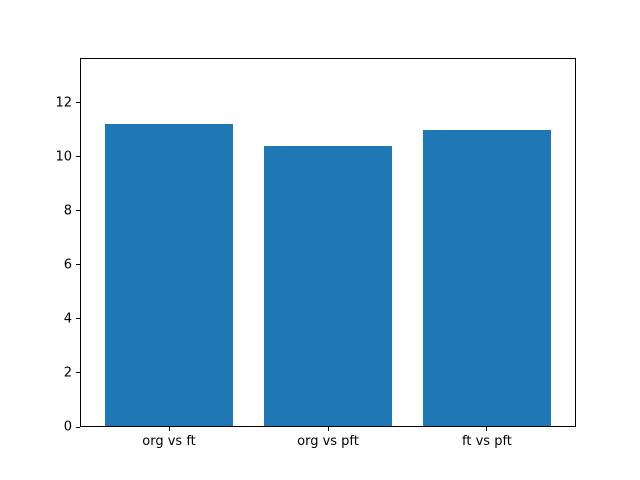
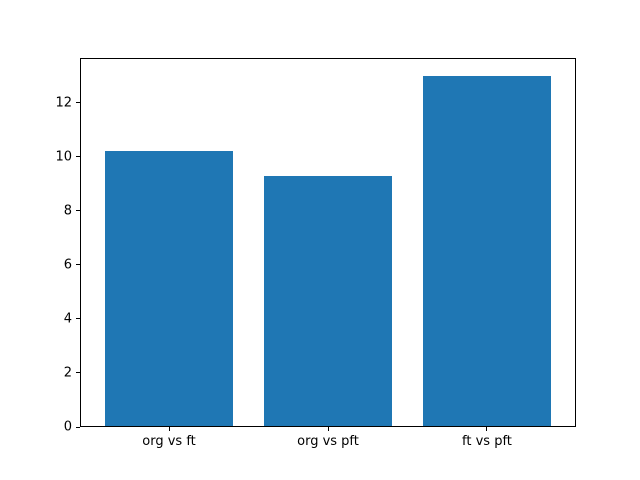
org vs ft: 11.2 -> 10.2
org vs pft: 10.4 -> 9.3
ft vs pft: 11.0 -> 13.0
